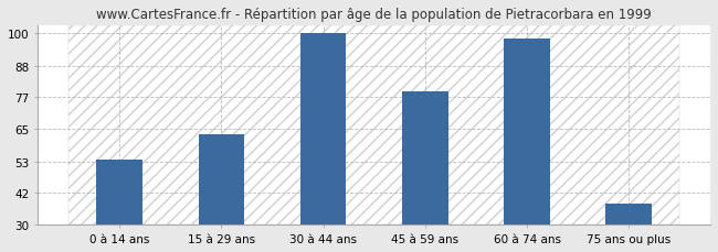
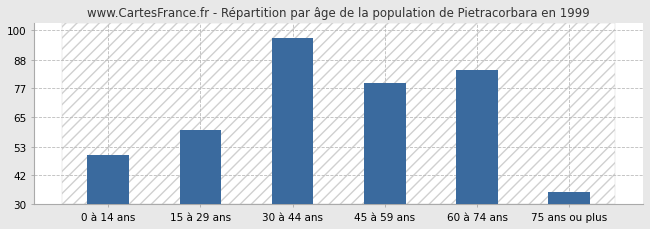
0 à 14 ans: 54 -> 50
15 à 29 ans: 63 -> 60
30 à 44 ans: 100 -> 97
60 à 74 ans: 98 -> 84
75 ans ou plus: 38 -> 35
